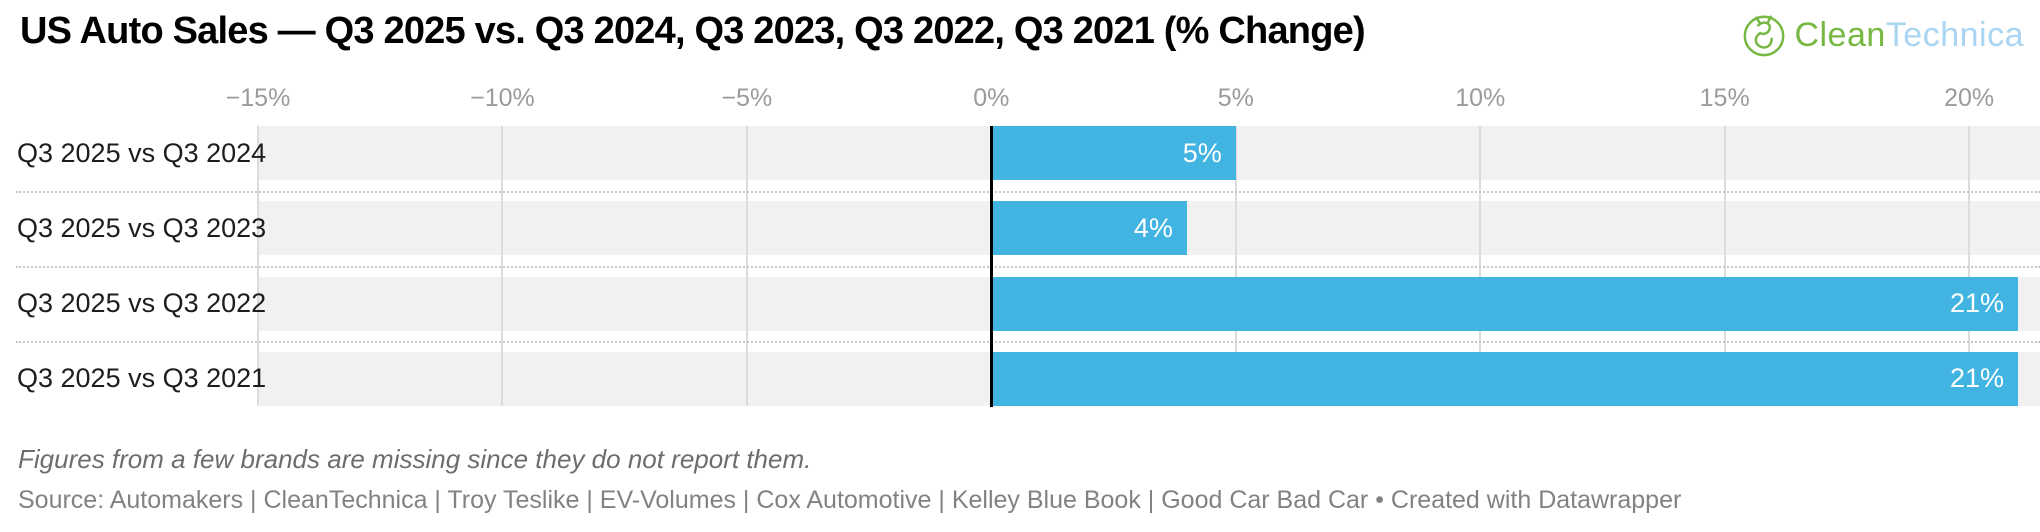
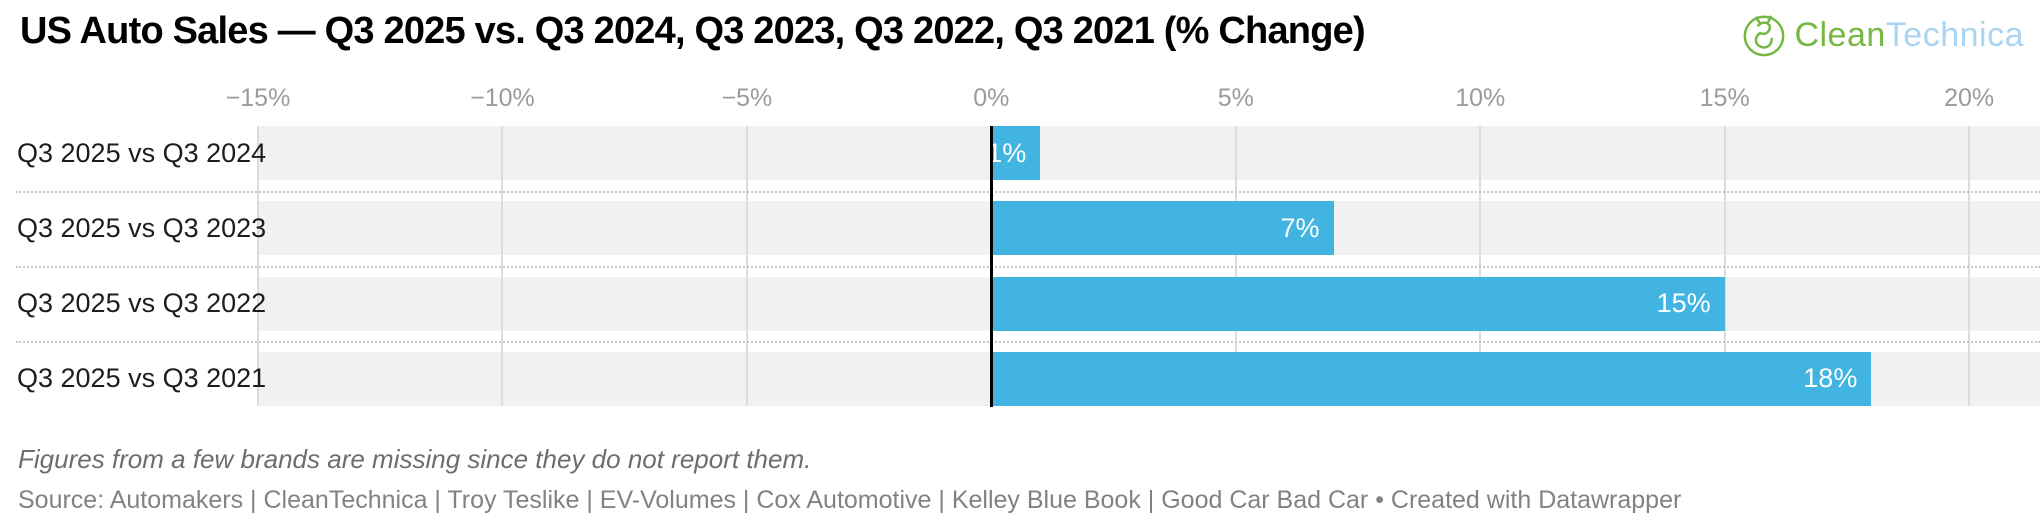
Q3 2025 vs Q3 2024: 5% -> 1%
Q3 2025 vs Q3 2023: 4% -> 7%
Q3 2025 vs Q3 2022: 21% -> 15%
Q3 2025 vs Q3 2021: 21% -> 18%
